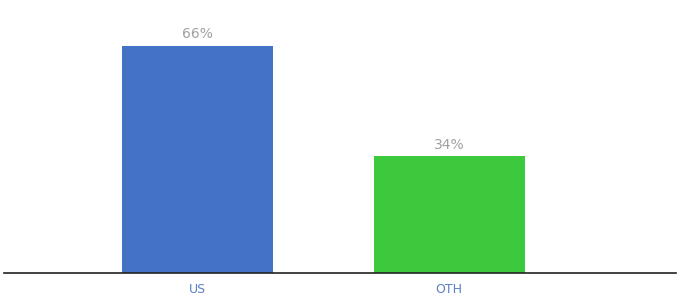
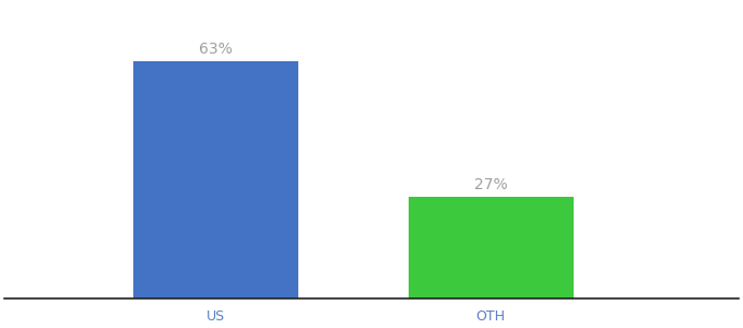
US: 66% -> 63%
OTH: 34% -> 27%
